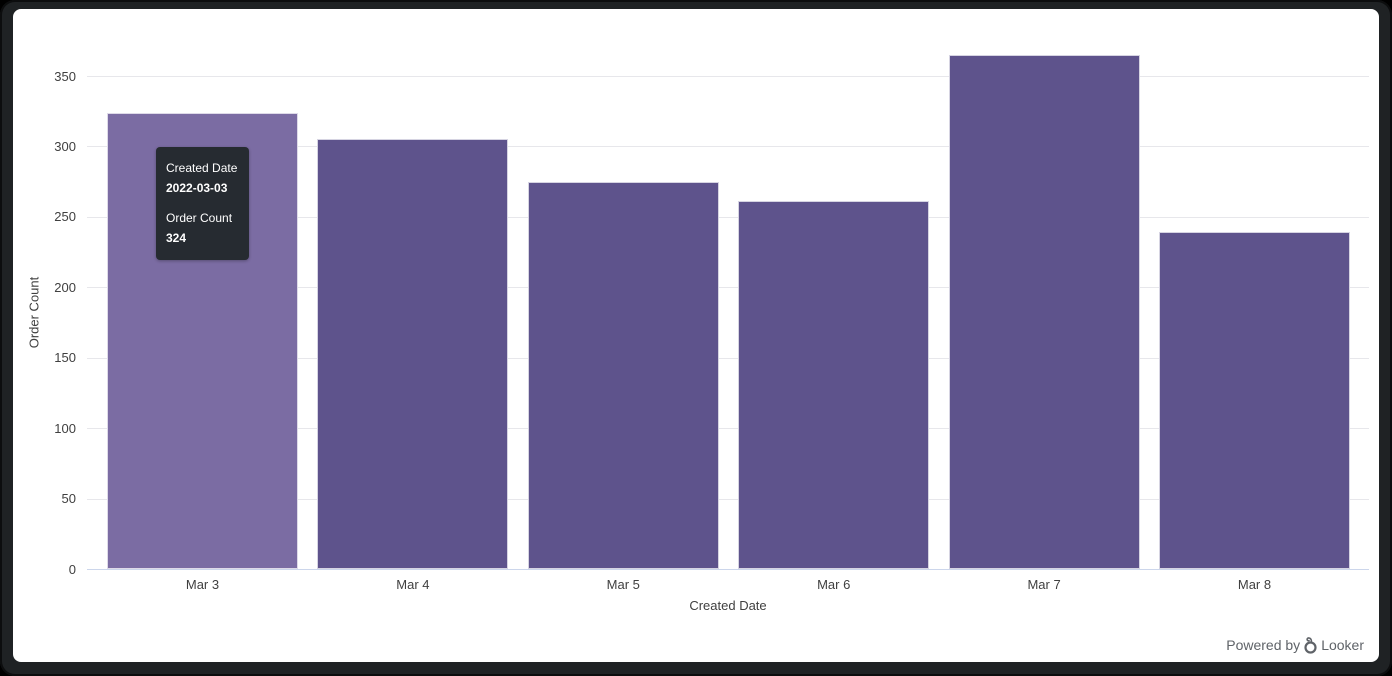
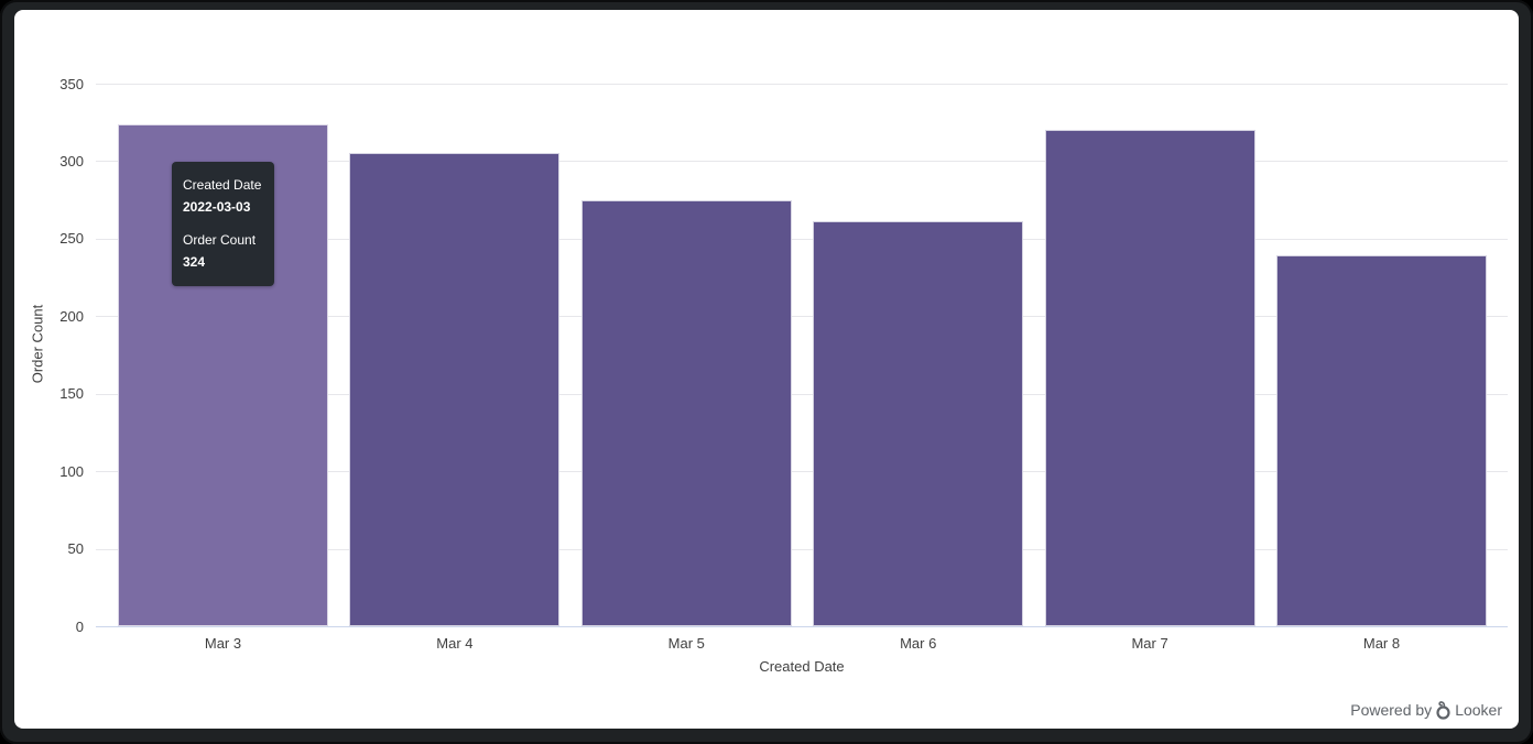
Mar 7: 365 -> 320
